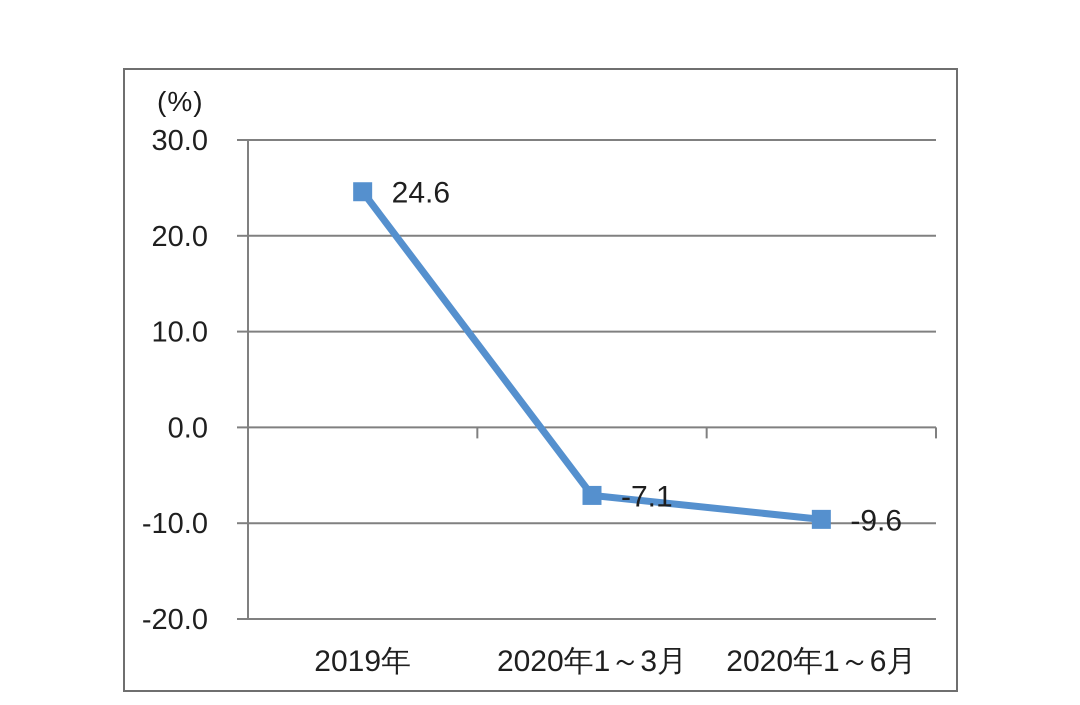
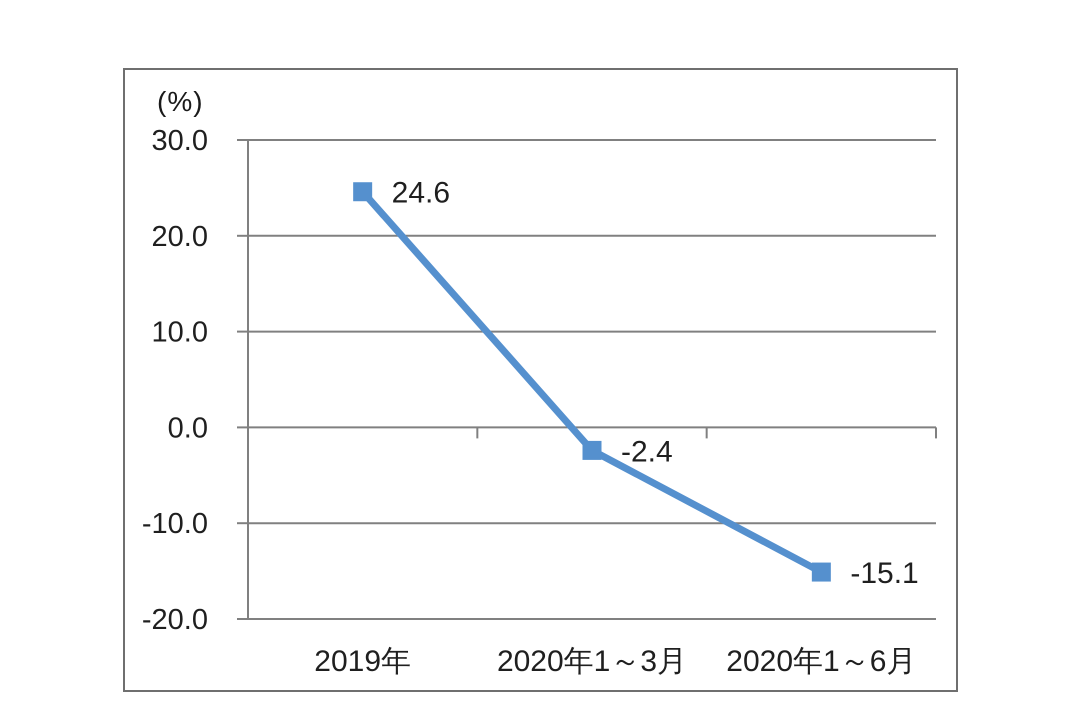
2020年1～3月: -7.1 -> -2.4
2020年1～6月: -9.6 -> -15.1
